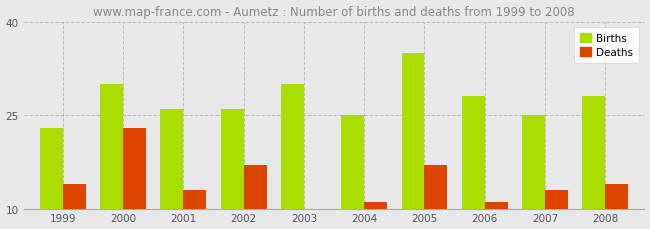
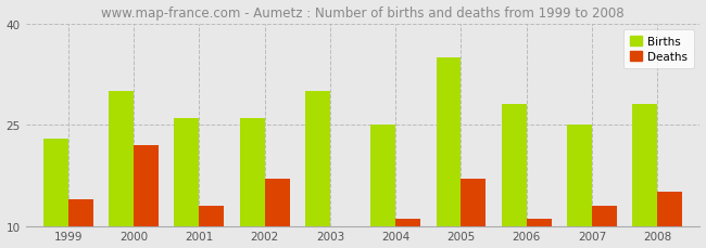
Deaths/2000: 23 -> 22
Deaths/2008: 14 -> 15
